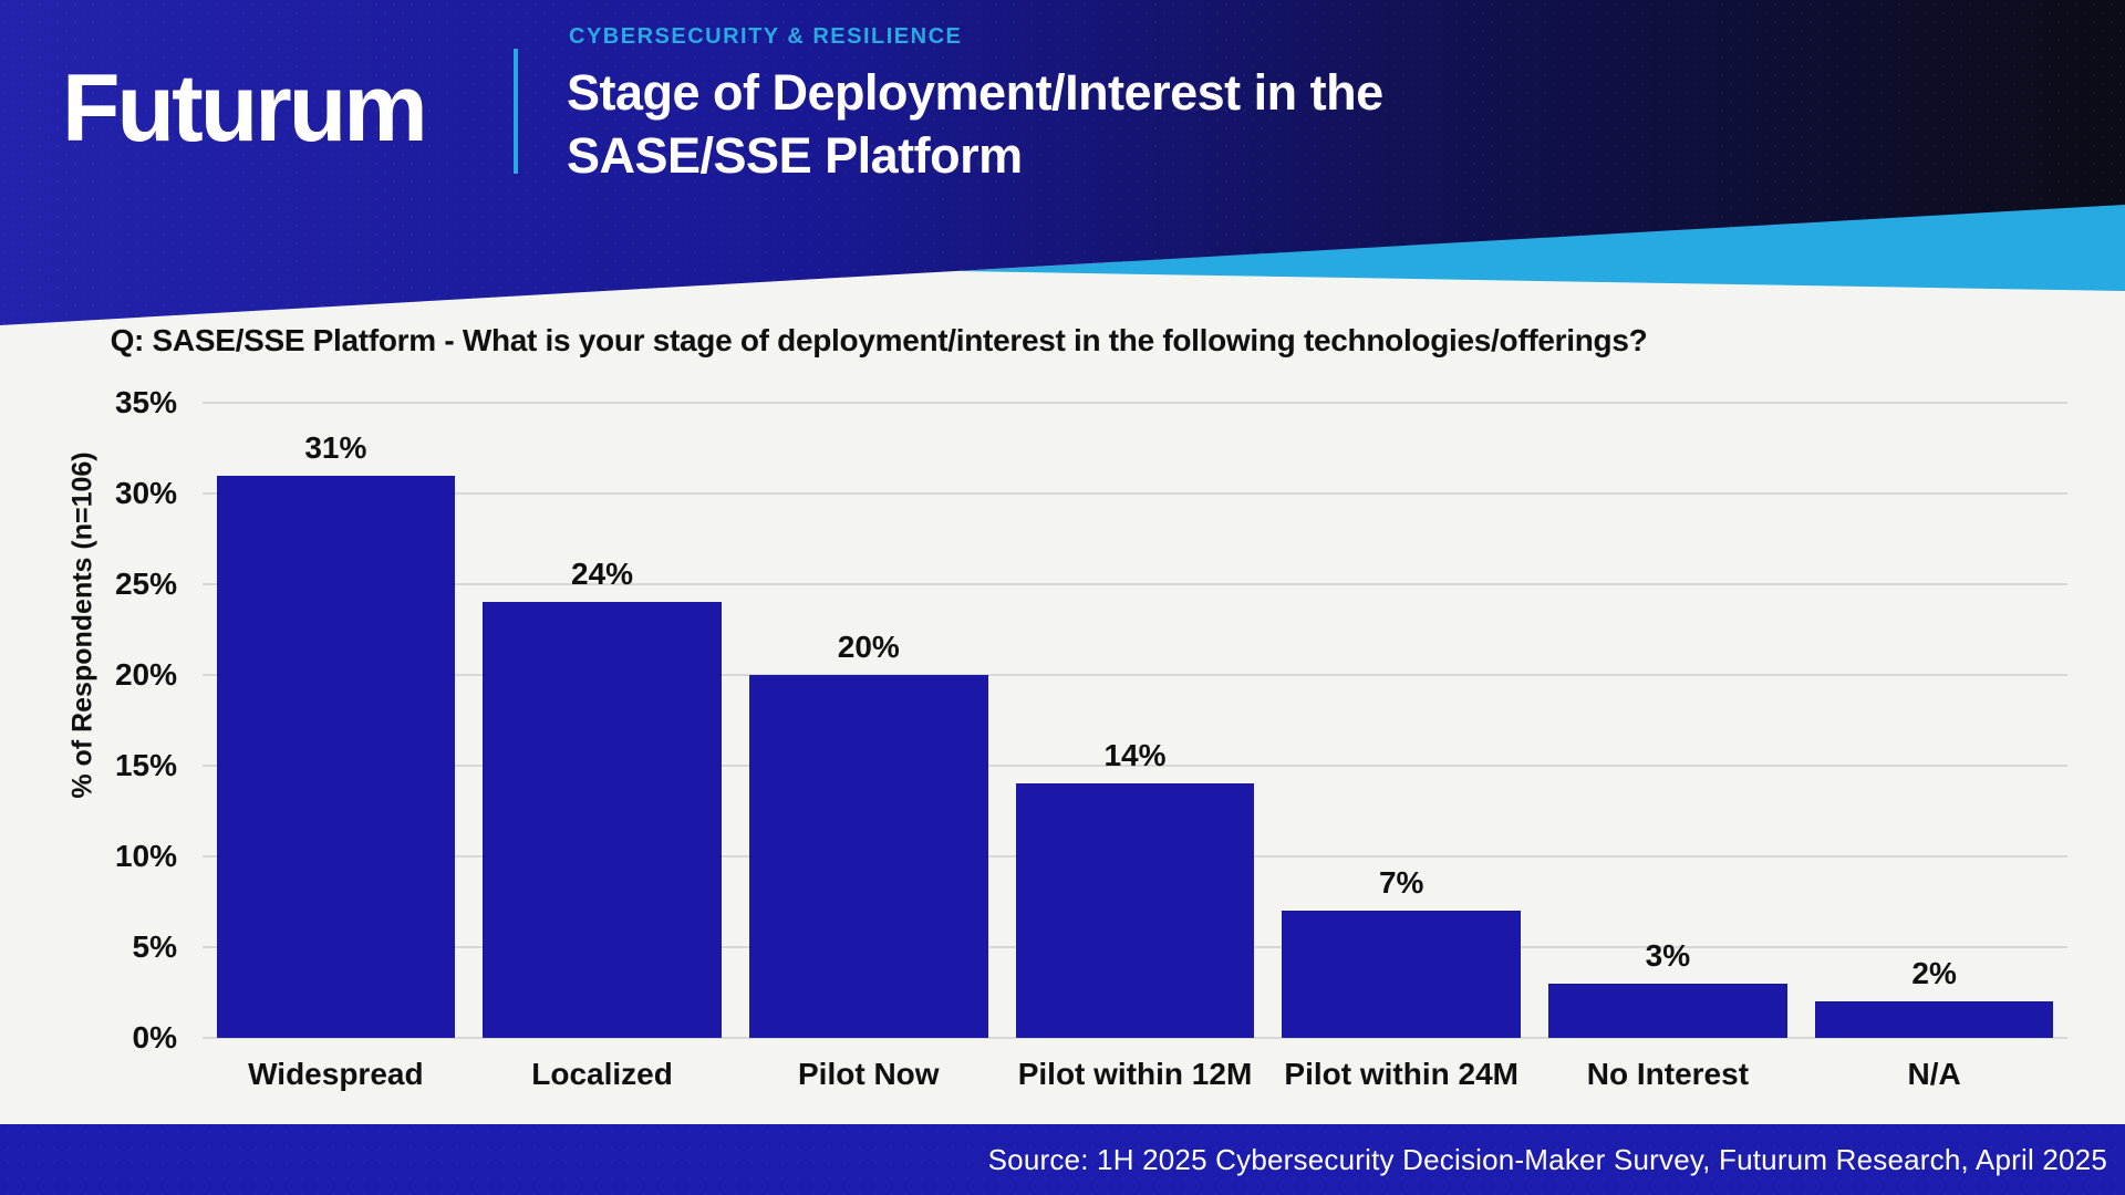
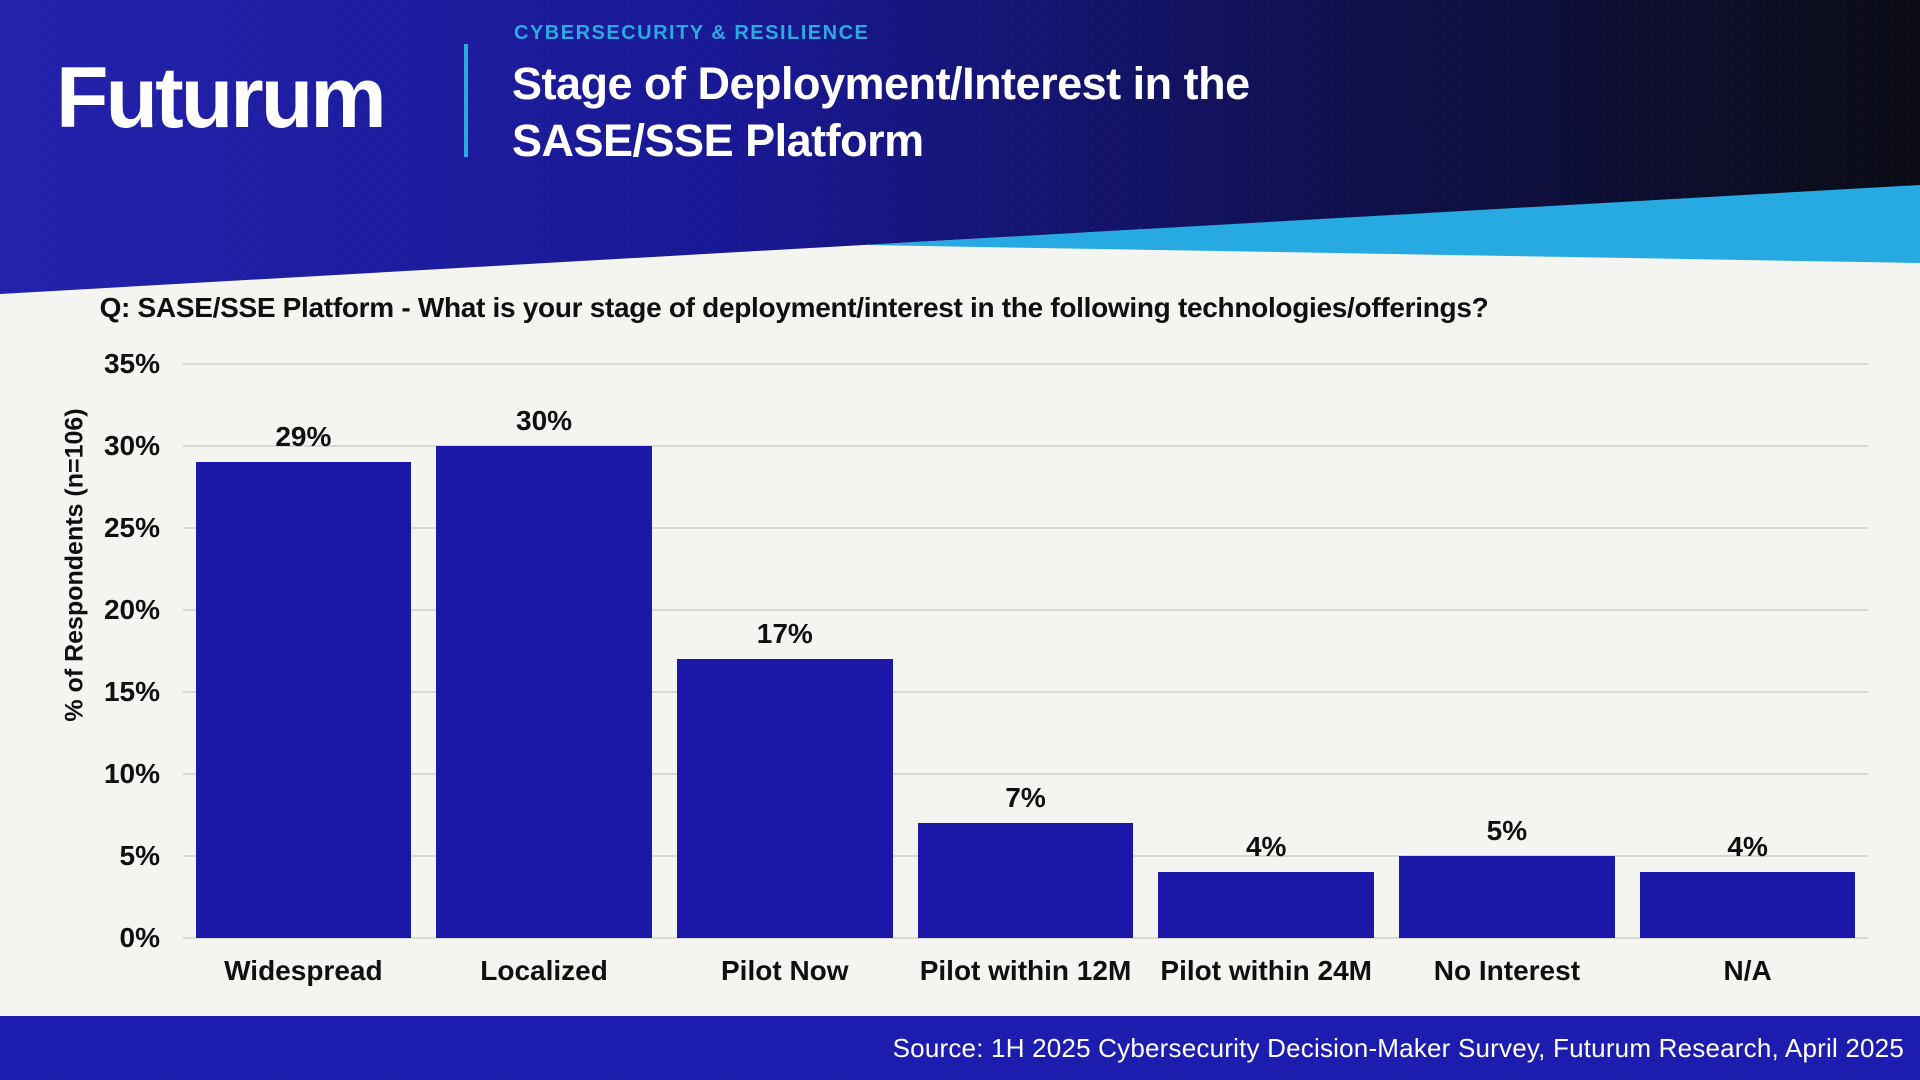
Widespread: 31% -> 29%
Localized: 24% -> 30%
Pilot Now: 20% -> 17%
Pilot within 12M: 14% -> 7%
Pilot within 24M: 7% -> 4%
No Interest: 3% -> 5%
N/A: 2% -> 4%
